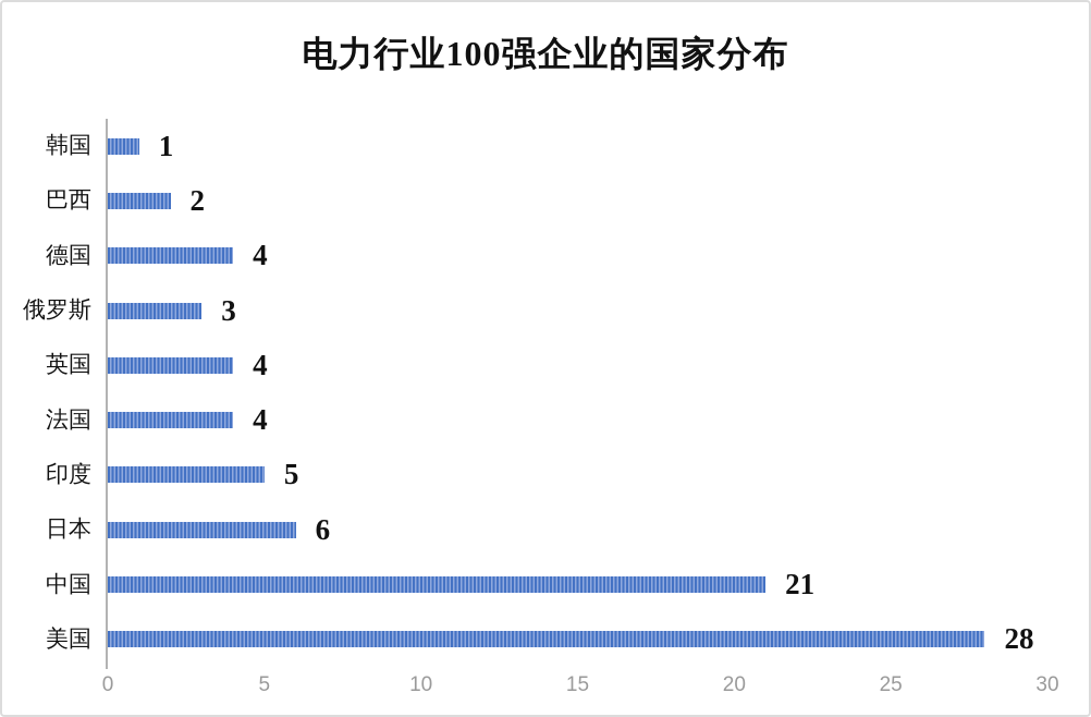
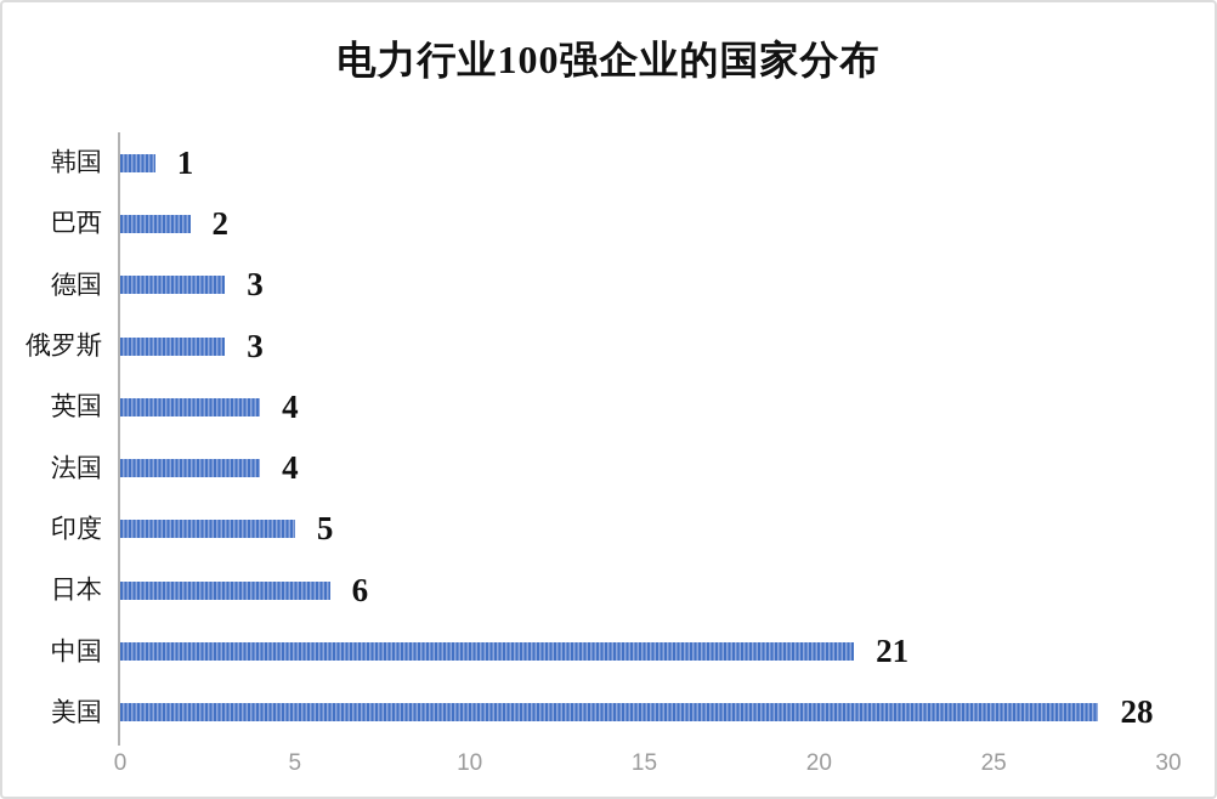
德国: 4 -> 3
